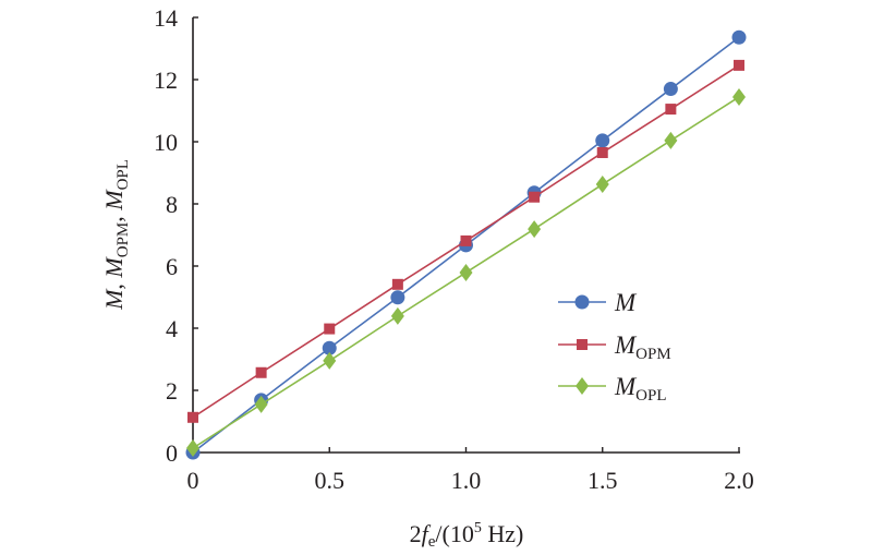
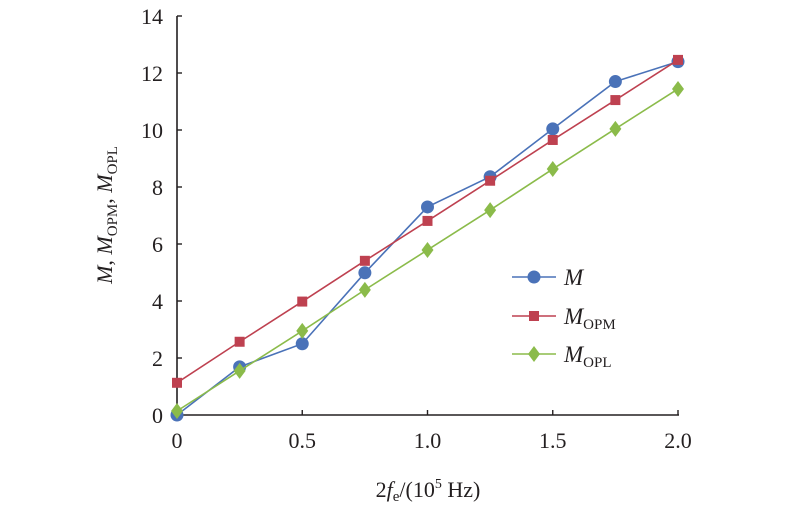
M/0.5: 3.4 -> 2.5
M/1.0: 6.7 -> 7.3
M/2.0: 13.4 -> 12.4
